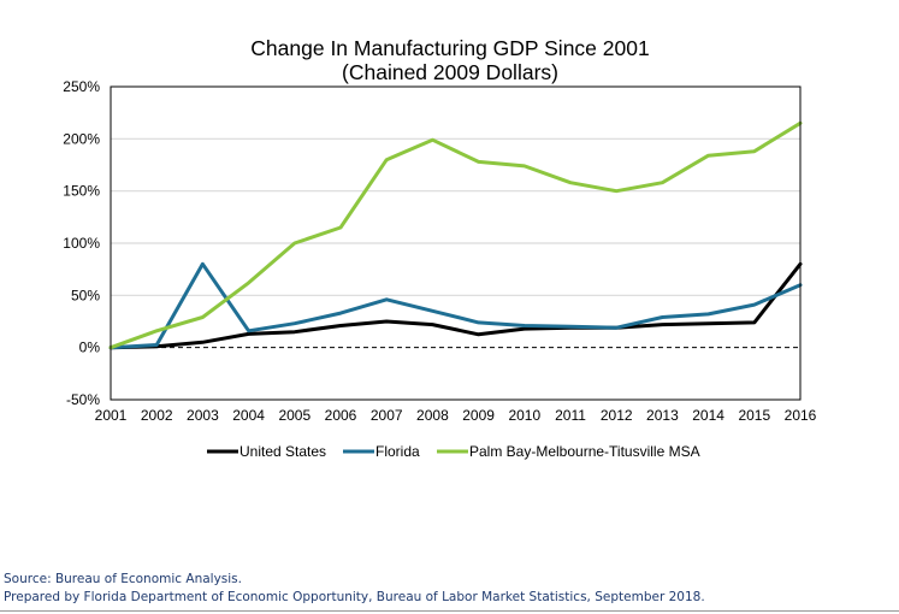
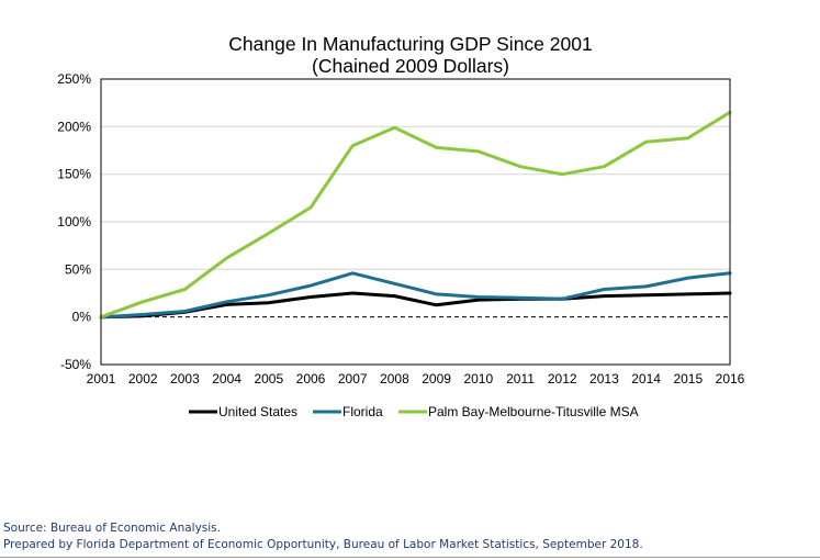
Florida/2003: 80% -> 10%
Palm Bay-Melbourne-Titusville MSA/2005: 100% -> 90%
United States/2016: 80% -> 20%
Florida/2016: 60% -> 50%
